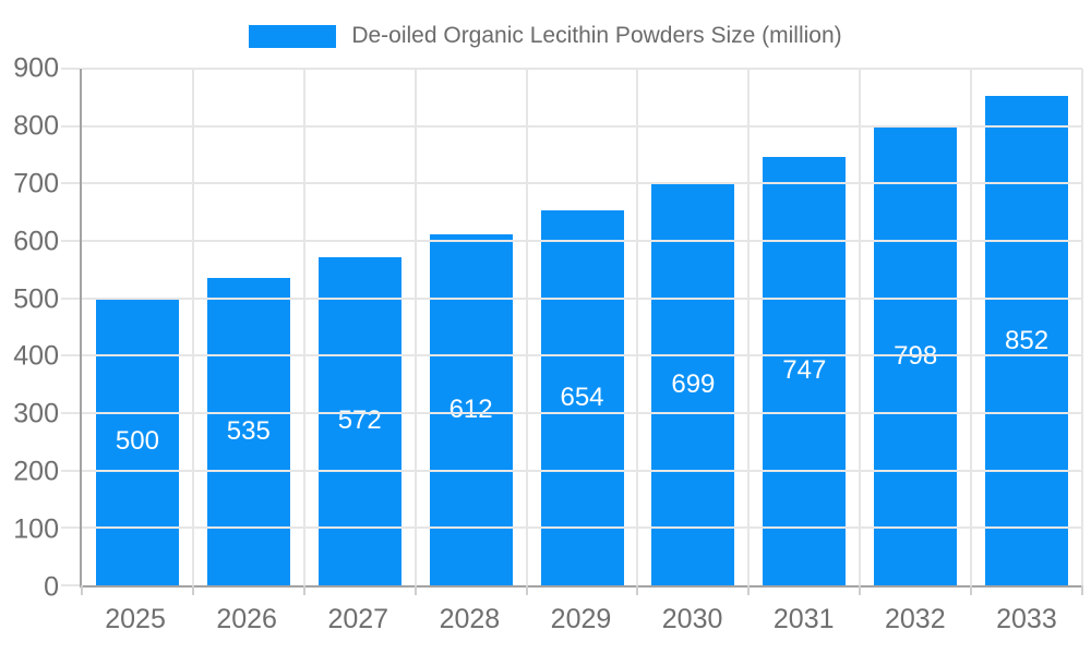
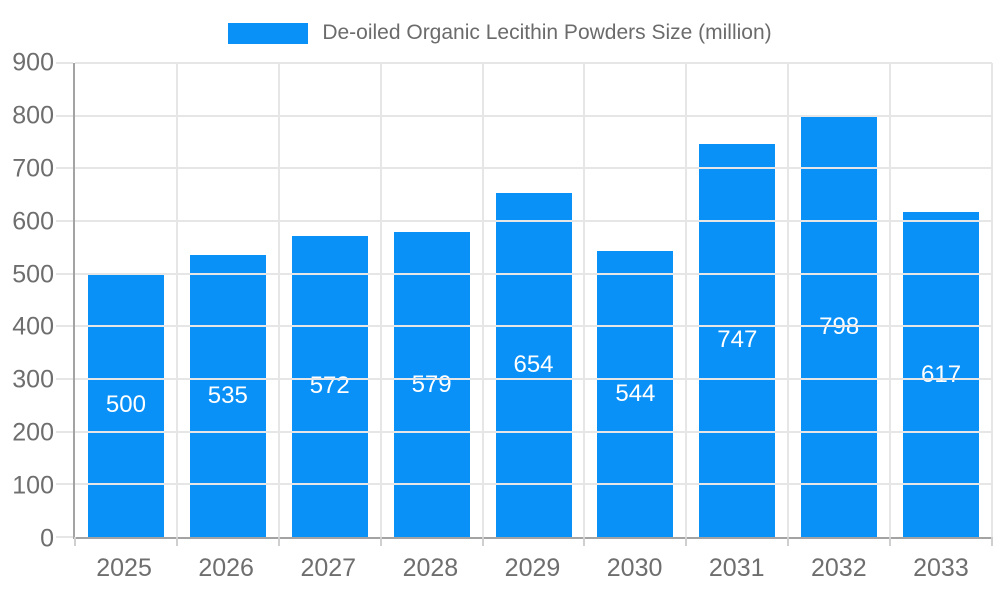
2028: 612 -> 579
2030: 699 -> 544
2033: 852 -> 617
